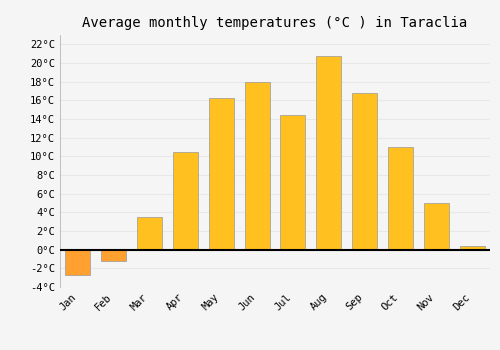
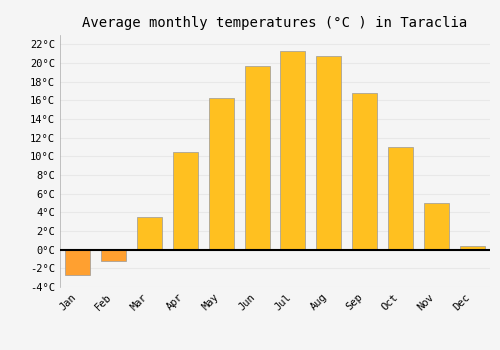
Jun: 18.0°C -> 19.7°C
Jul: 14.4°C -> 21.3°C
